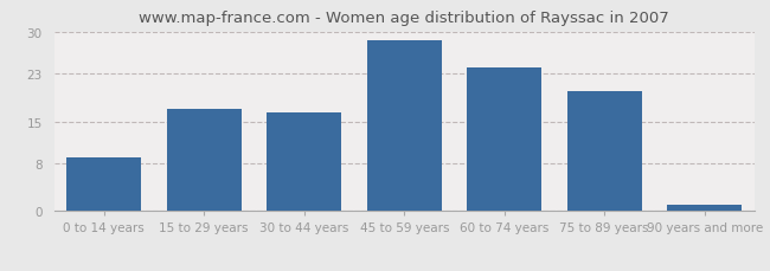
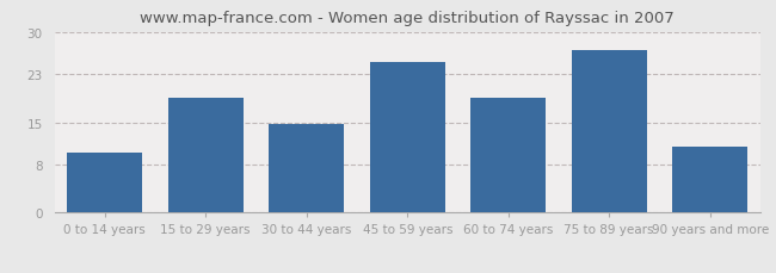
0 to 14 years: 9.0 -> 10.0
15 to 29 years: 17.0 -> 19.0
30 to 44 years: 16.5 -> 14.8
45 to 59 years: 28.5 -> 25.0
60 to 74 years: 24.0 -> 19.0
75 to 89 years: 20.0 -> 27.0
90 years and more: 1.0 -> 11.0
